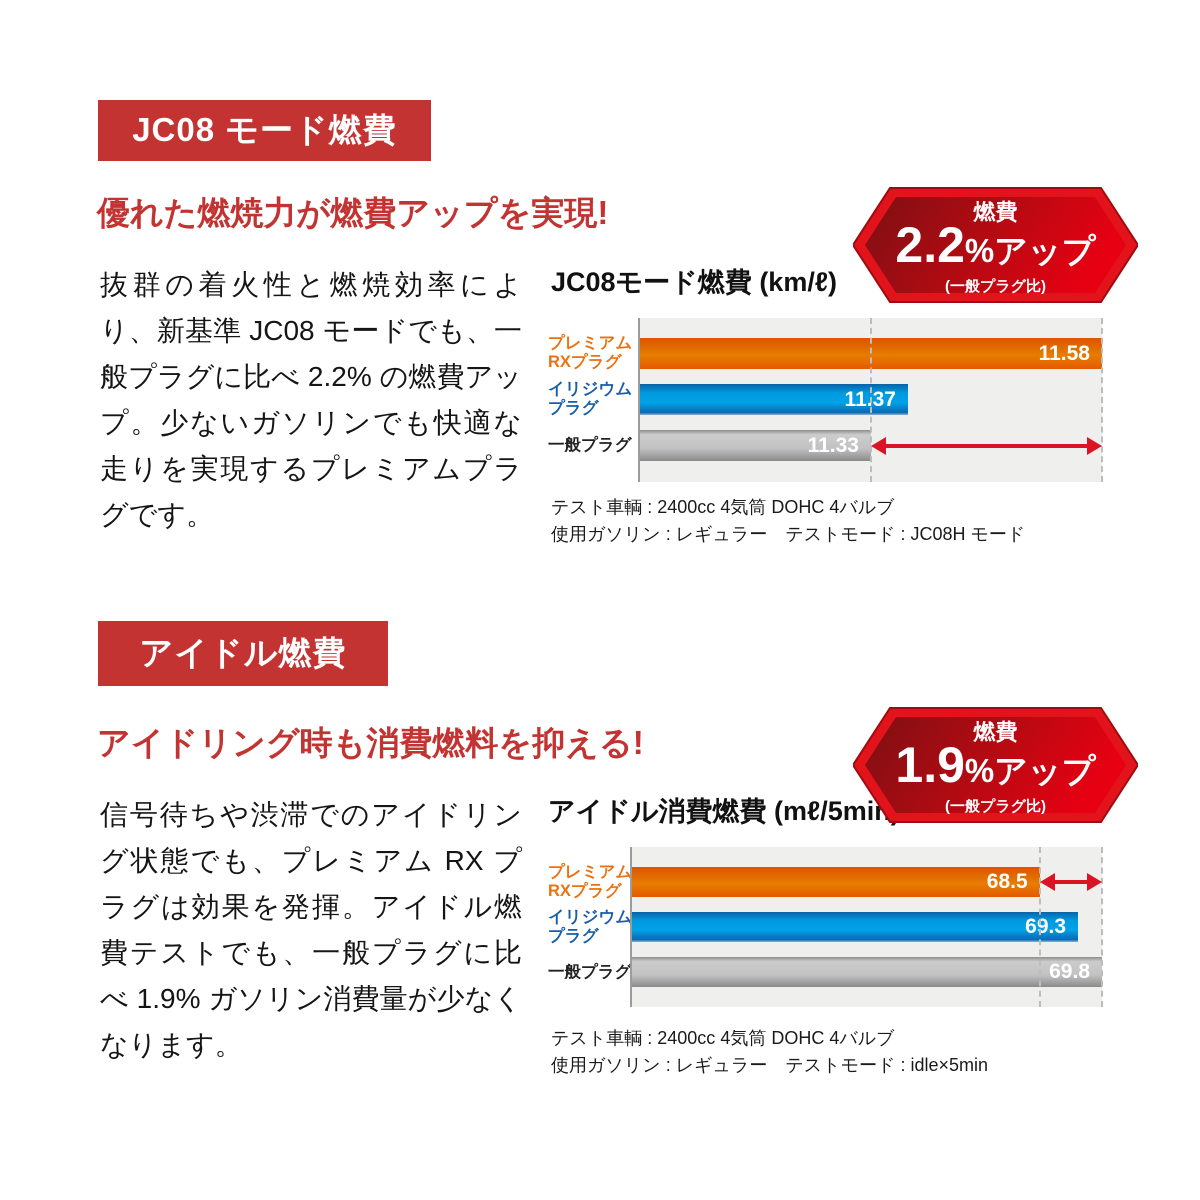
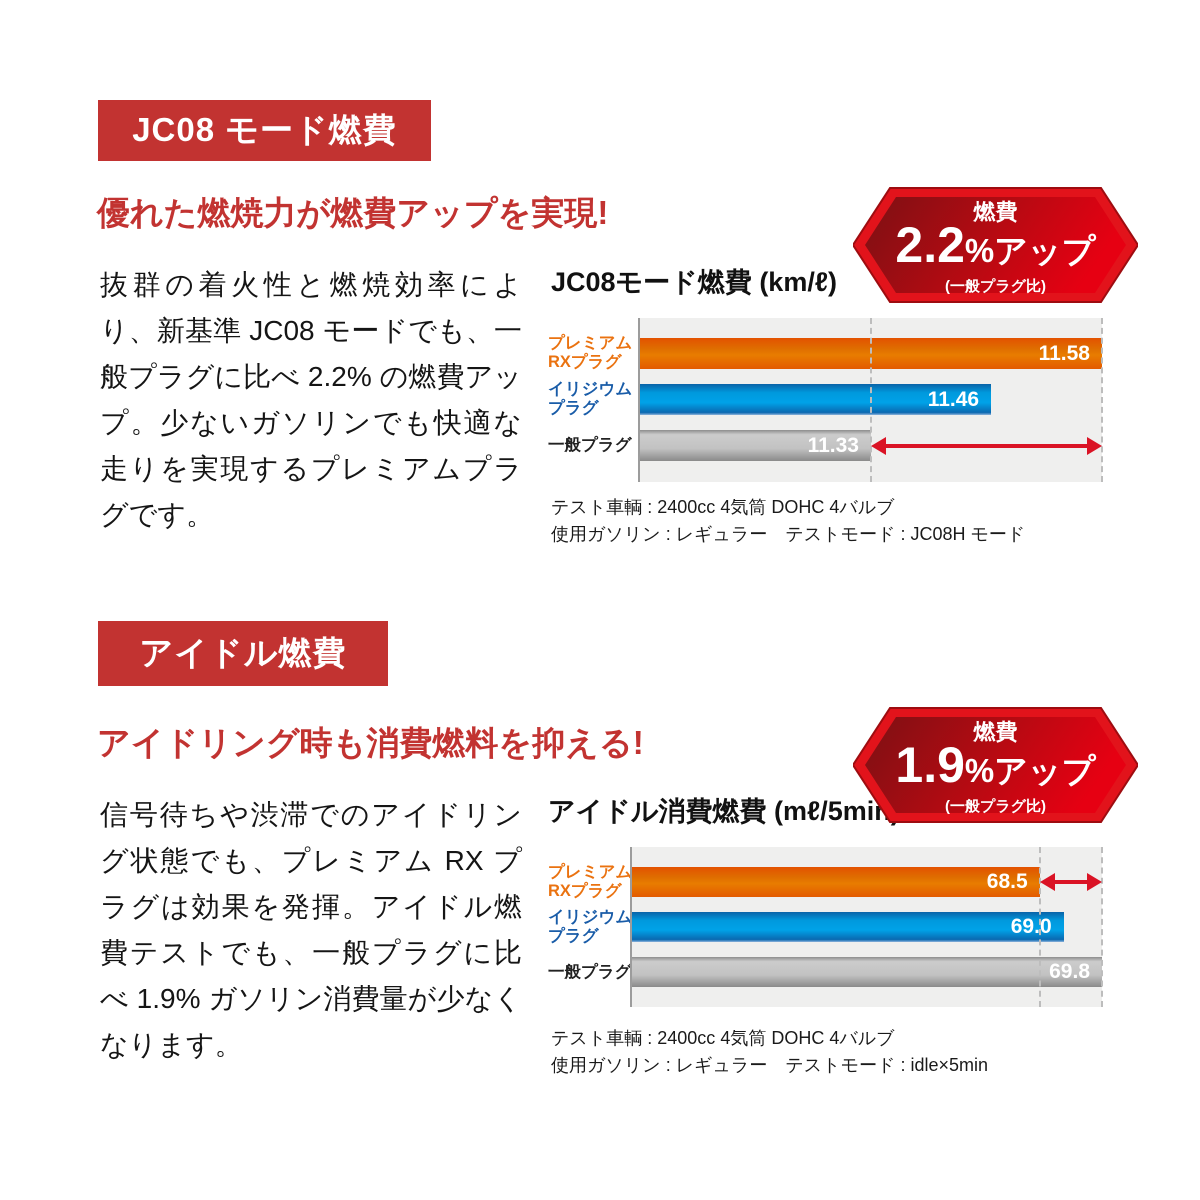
JC08モード燃費 (km/ℓ)/イリジウム プラグ: 11.37 -> 11.46
アイドル消費燃費 (mℓ/5min)/イリジウム プラグ: 69.3 -> 69.0
